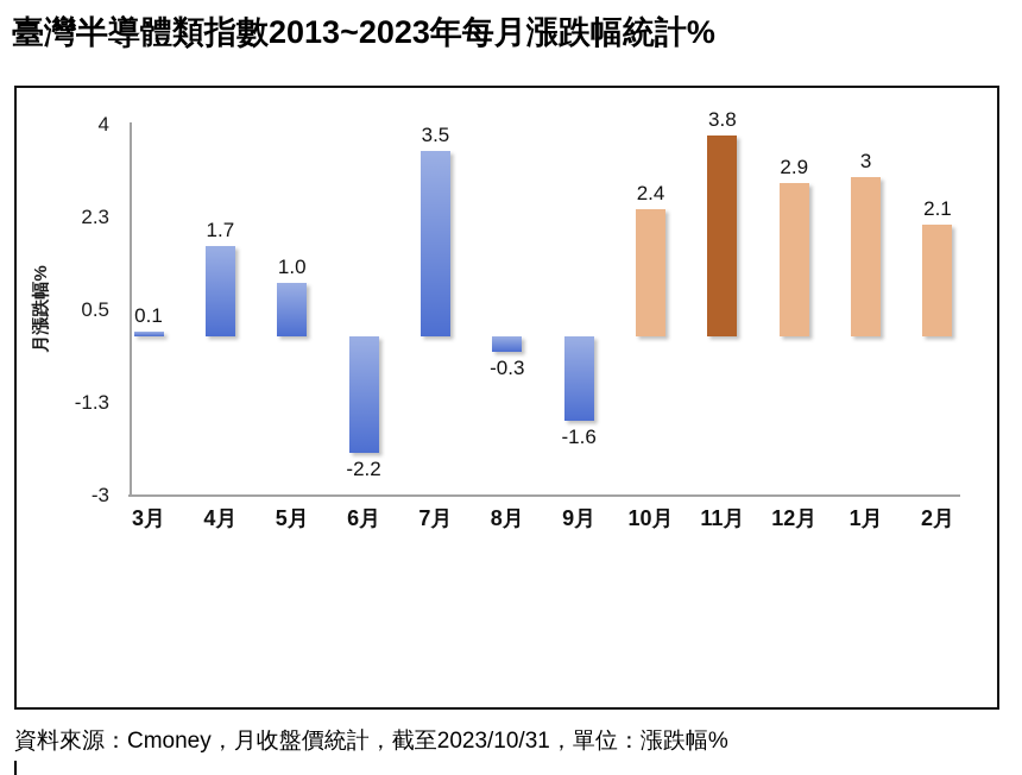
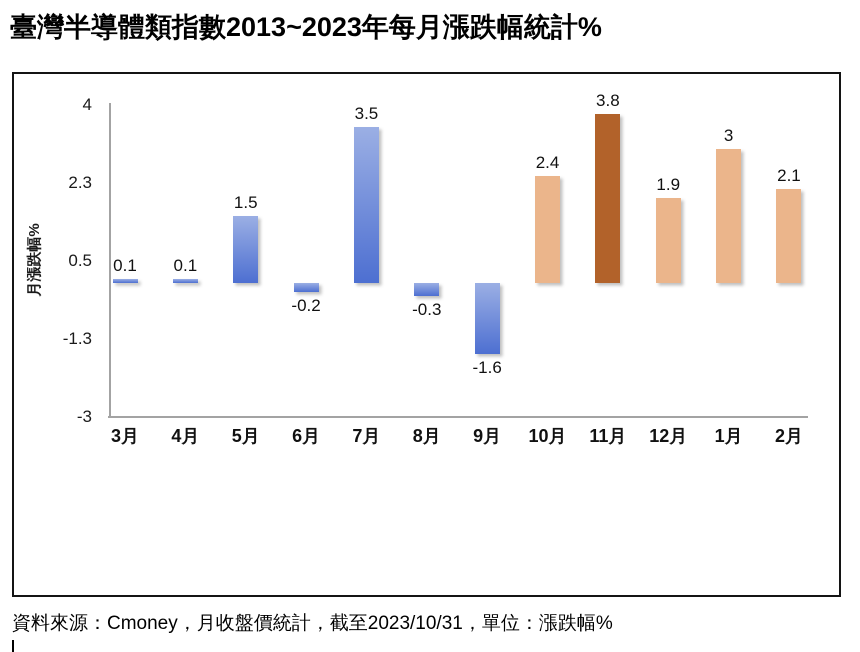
4月: 1.7 -> 0.1
5月: 1.0 -> 1.5
6月: -2.2 -> -0.2
12月: 2.9 -> 1.9
